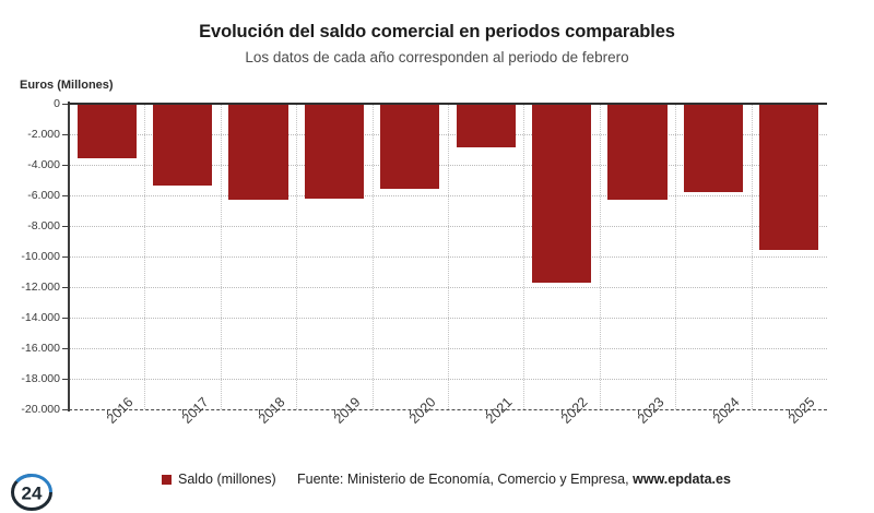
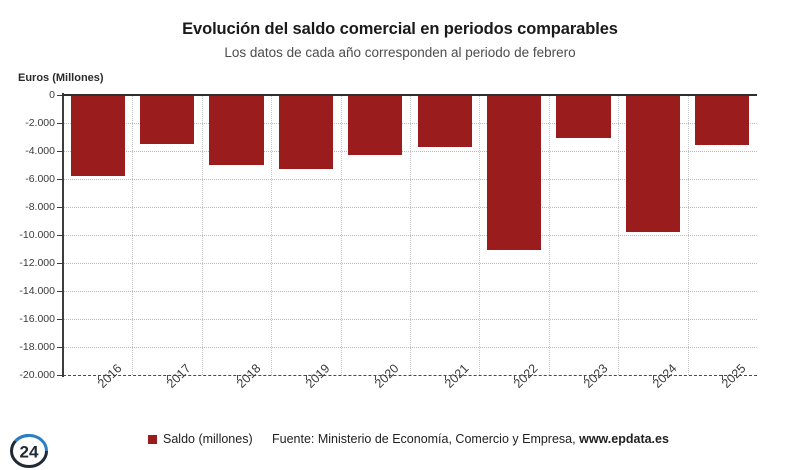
2016: -3600 -> -5800
2017: -5400 -> -3500
2018: -6300 -> -5000
2019: -6200 -> -5300
2020: -5600 -> -4300
2021: -2800 -> -3700
2022: -11700 -> -11100
2023: -6300 -> -3100
2024: -5800 -> -9800
2025: -9600 -> -3600
